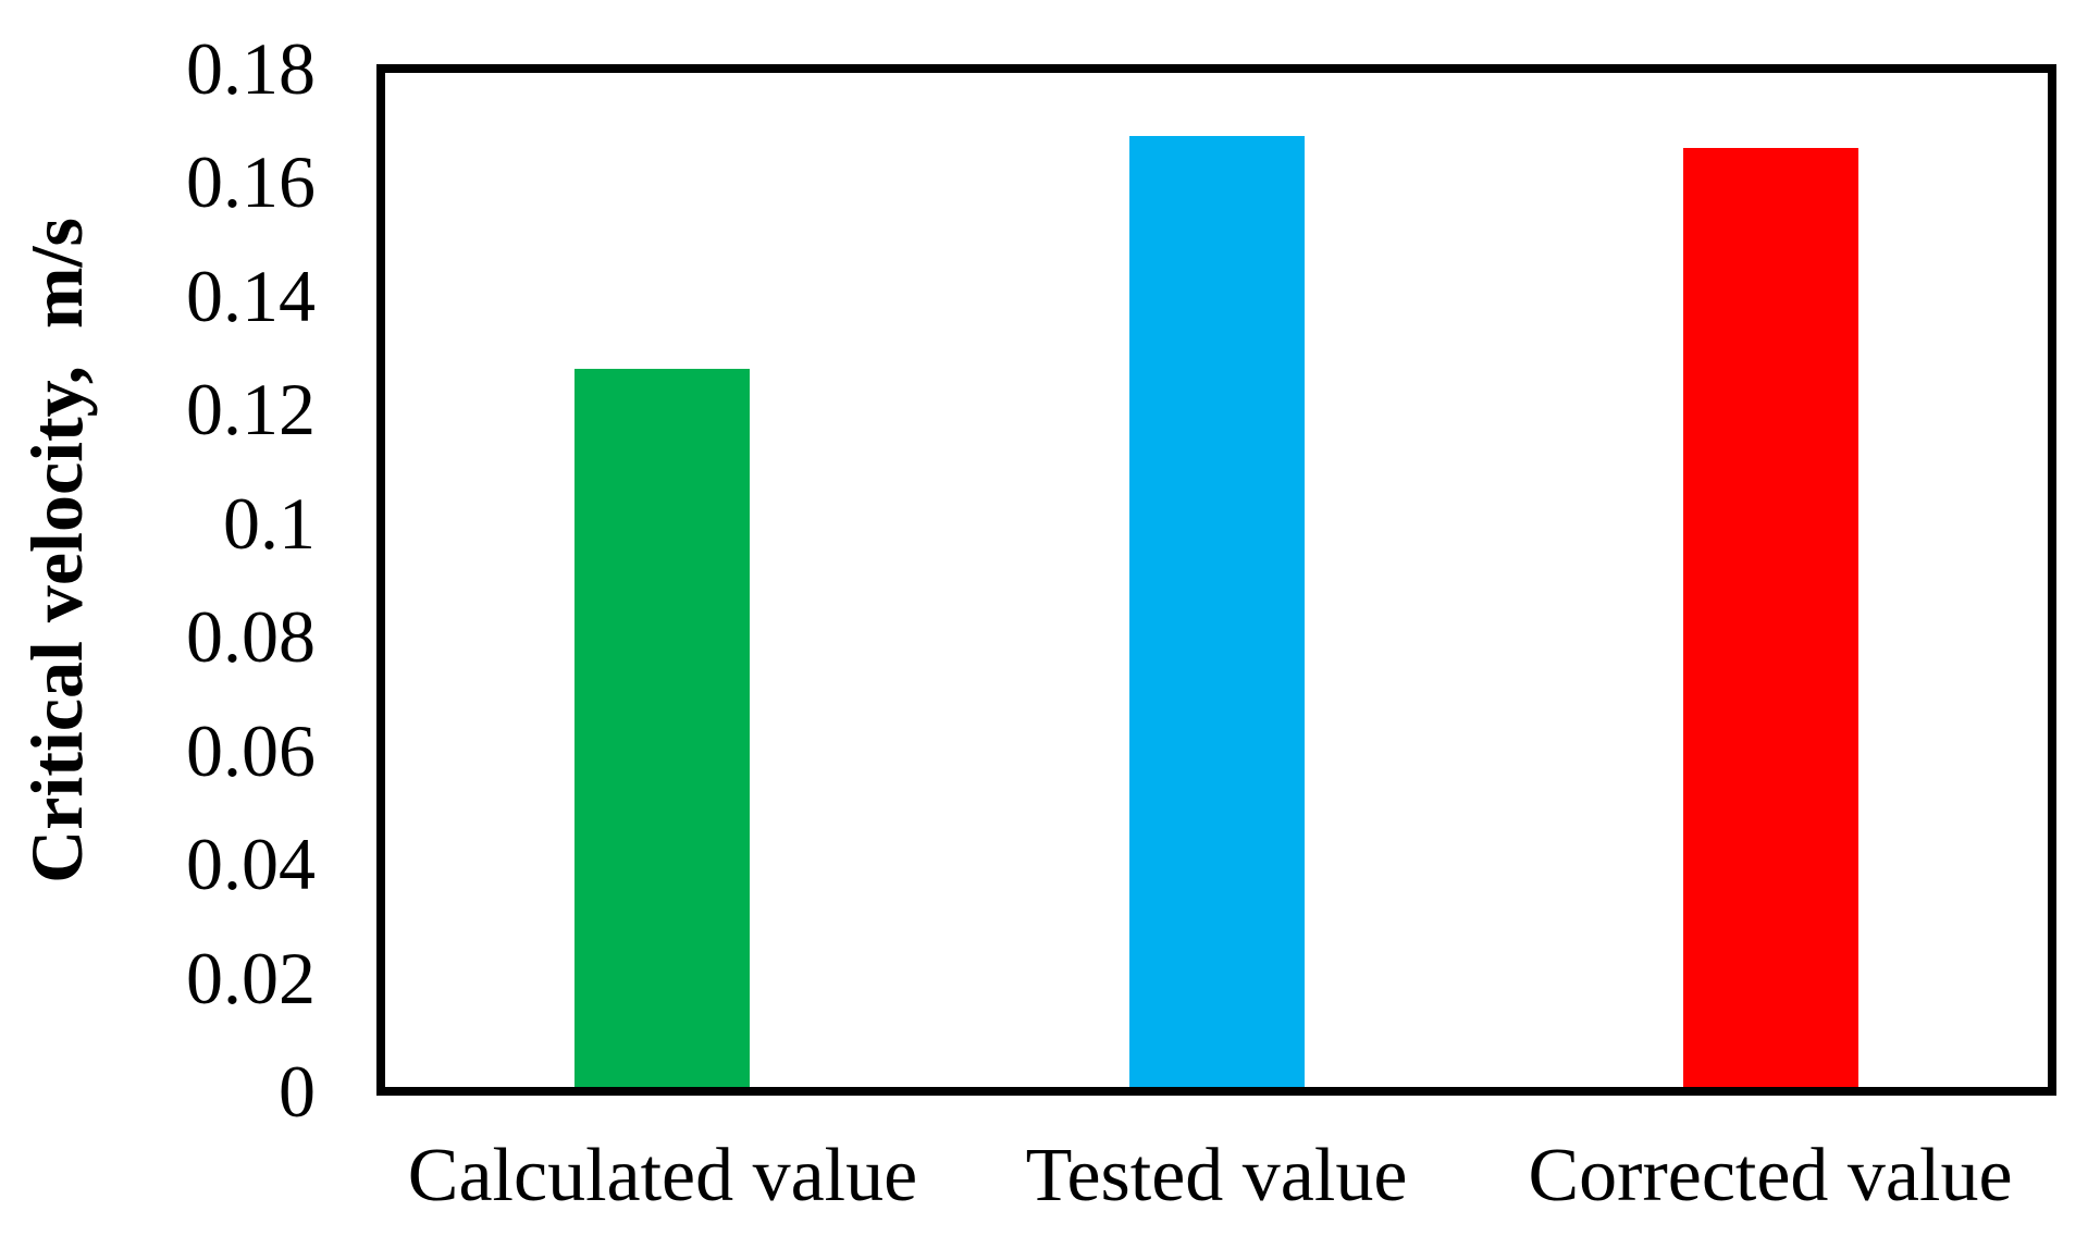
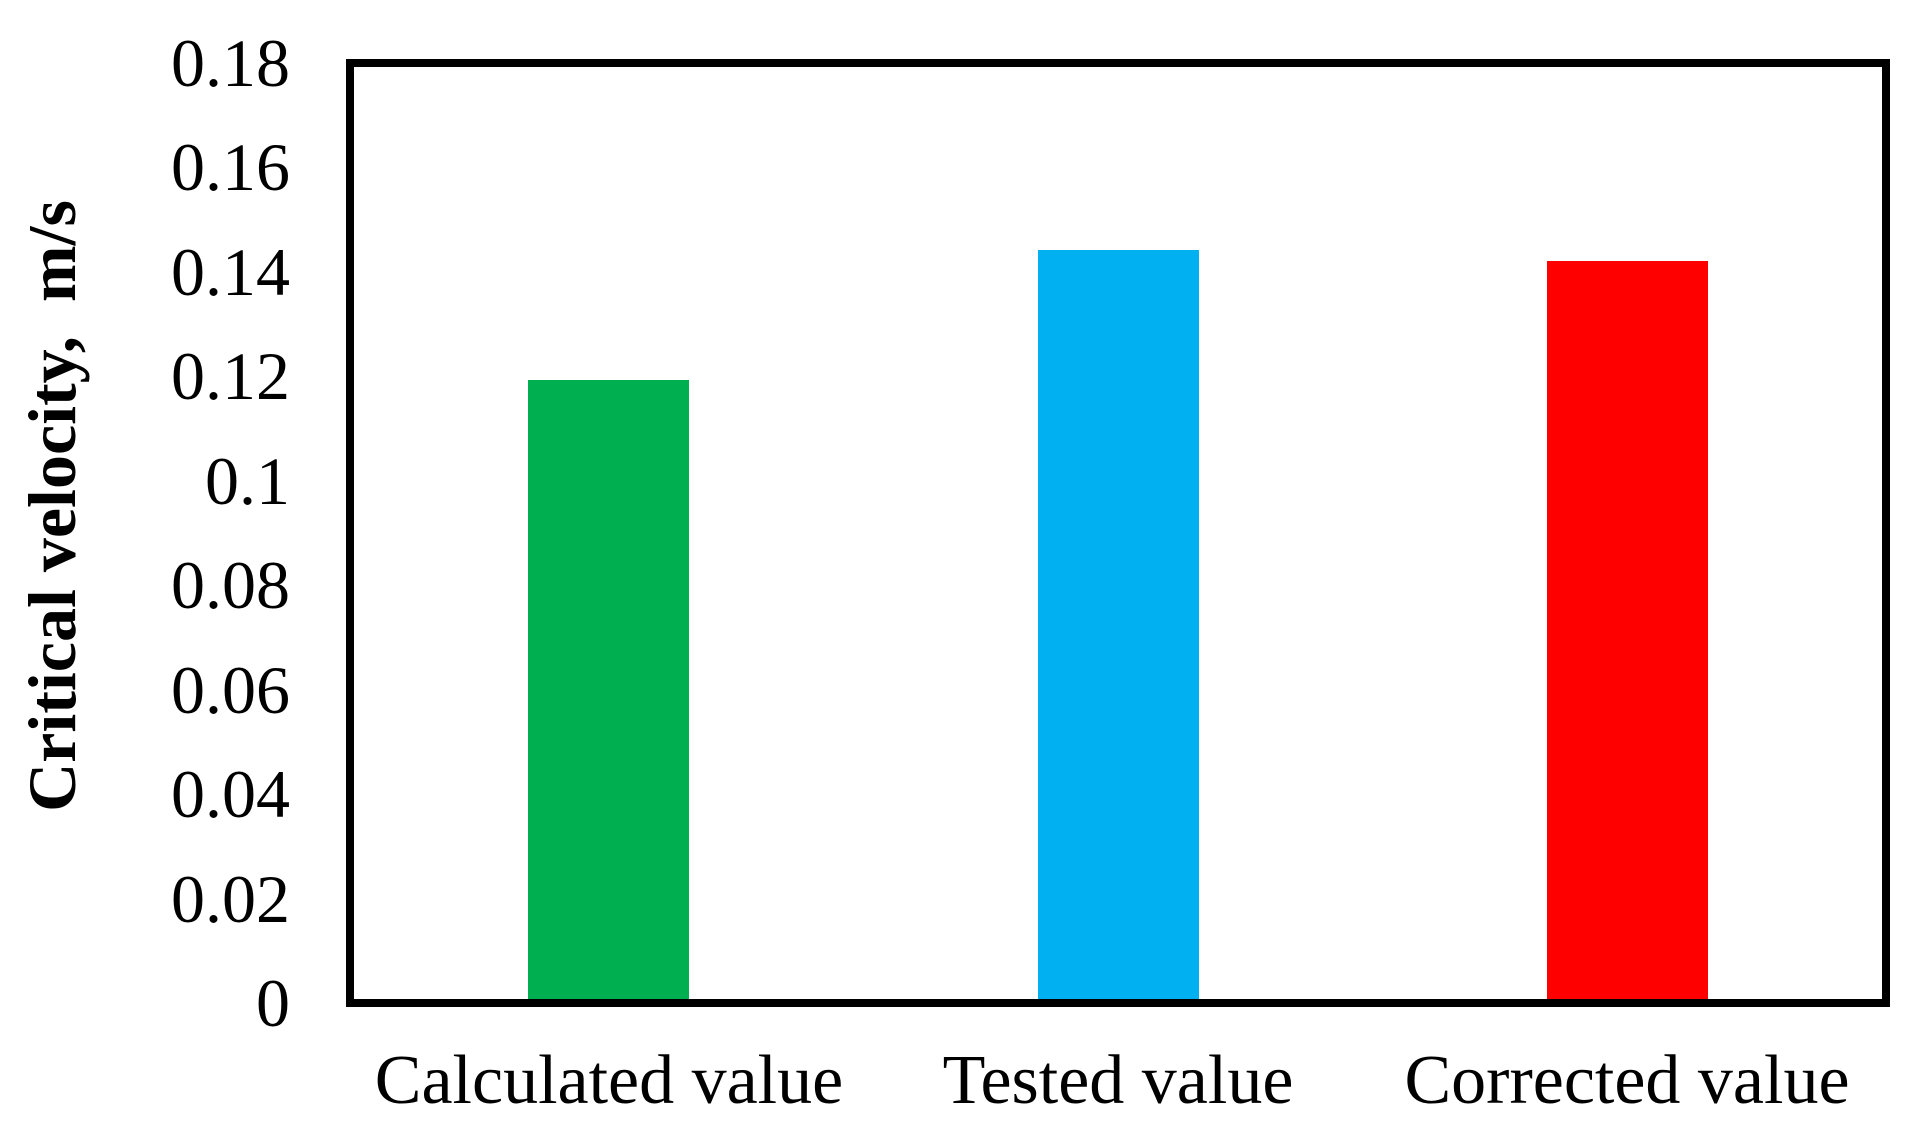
Calculated value: 0.127 -> 0.119
Tested value: 0.168 -> 0.144
Corrected value: 0.166 -> 0.142
